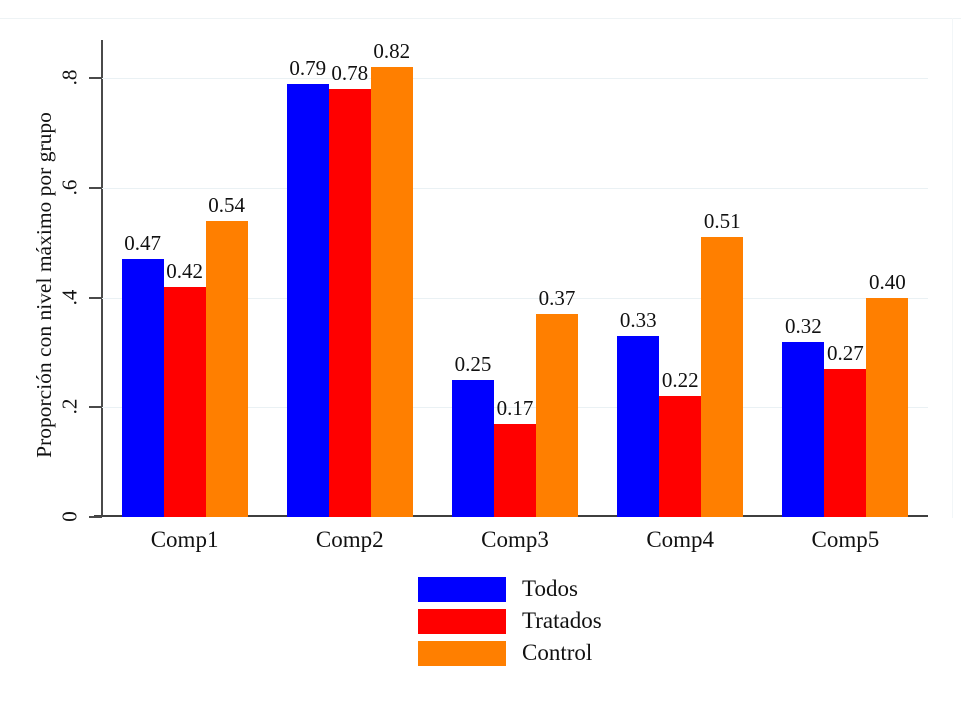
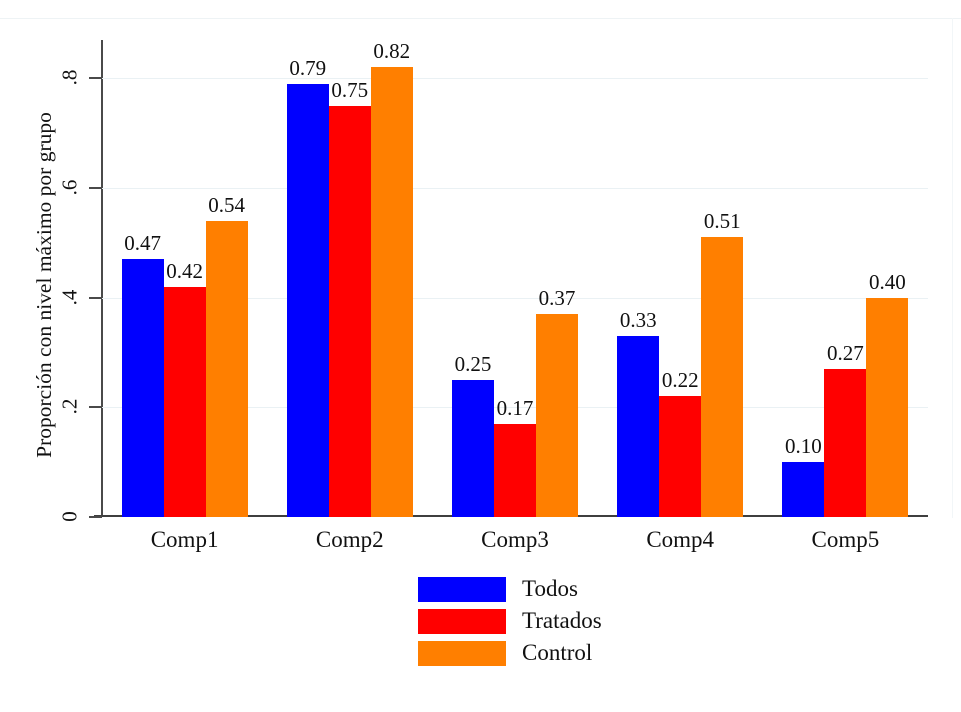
Tratados/Comp2: 0.78 -> 0.75
Todos/Comp5: 0.32 -> 0.10
